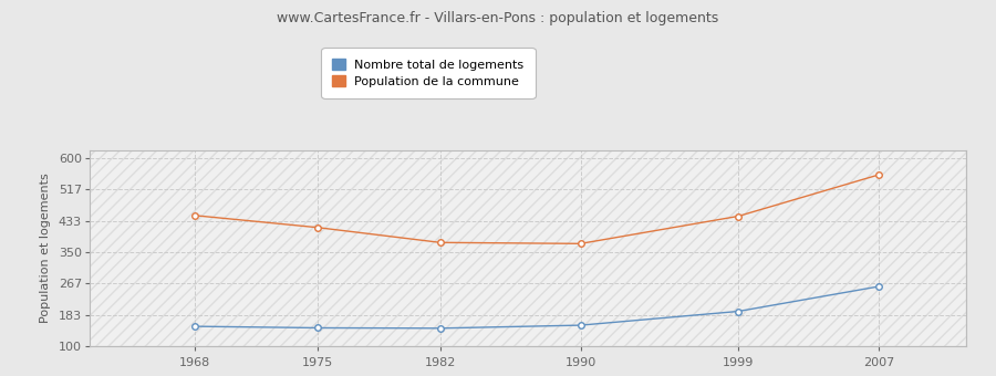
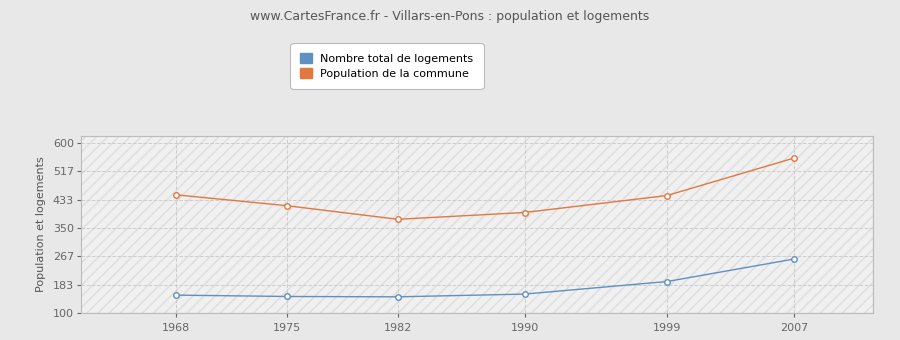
Population de la commune/1990: 372 -> 395
